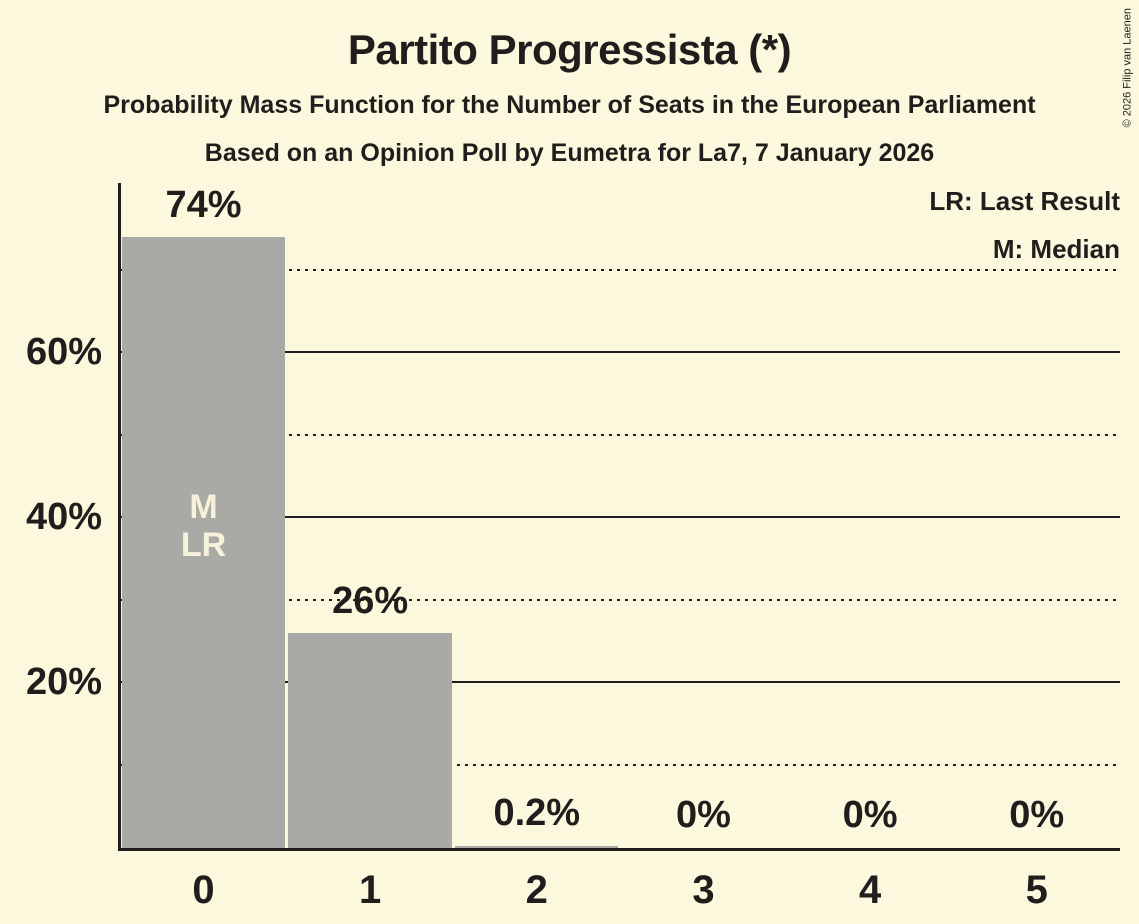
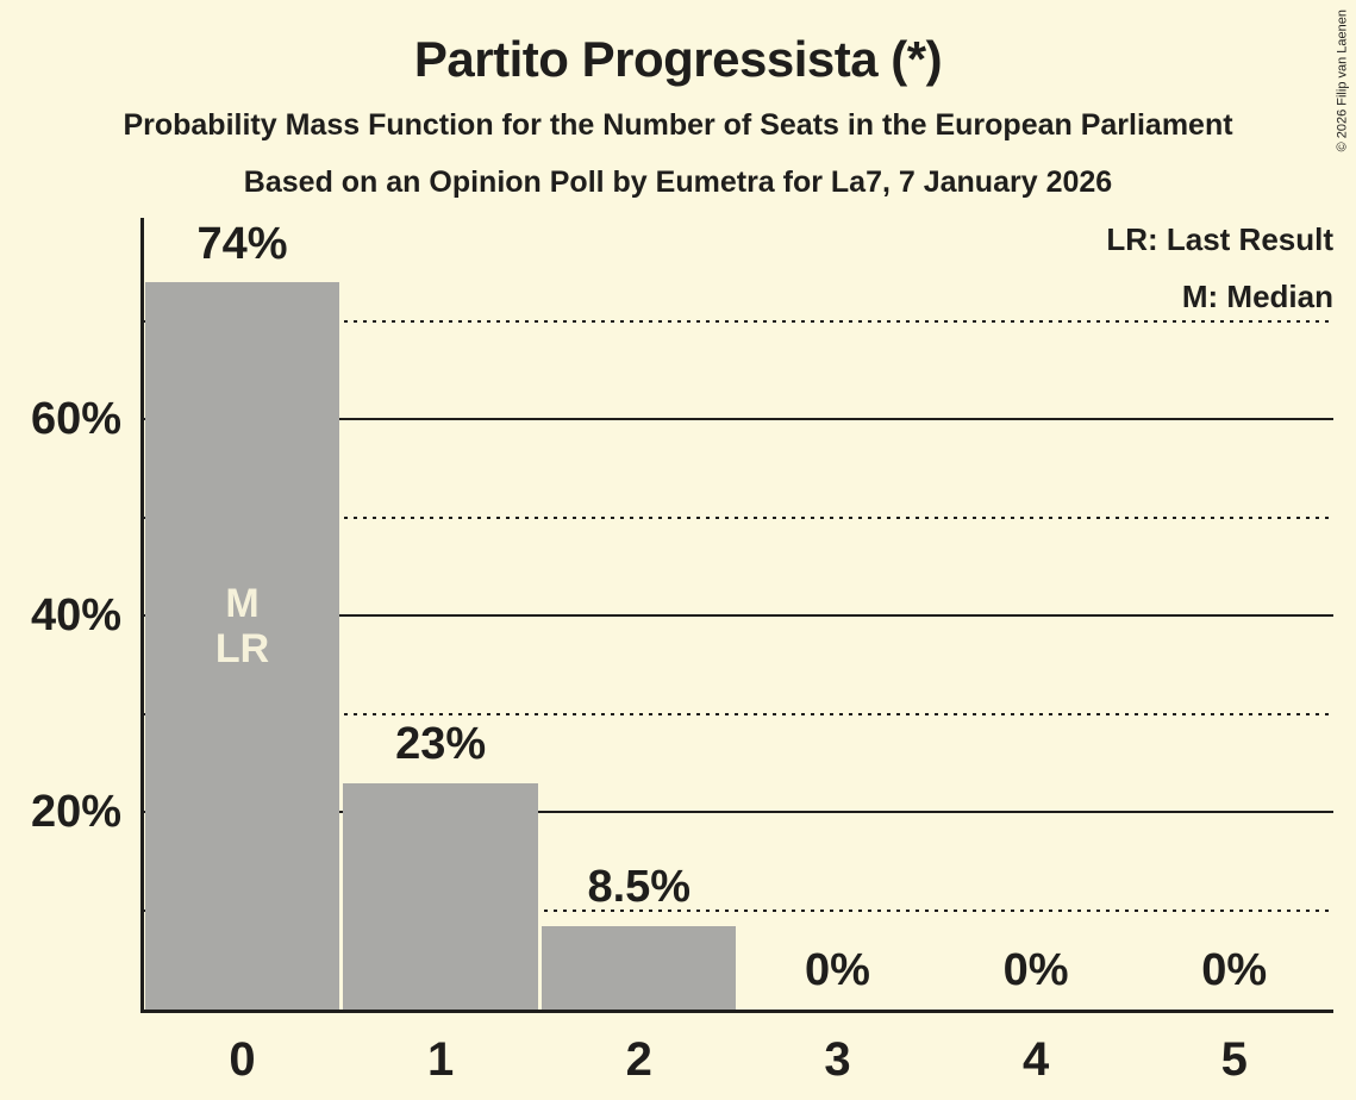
1: 26% -> 23%
2: 0.2% -> 8.5%
